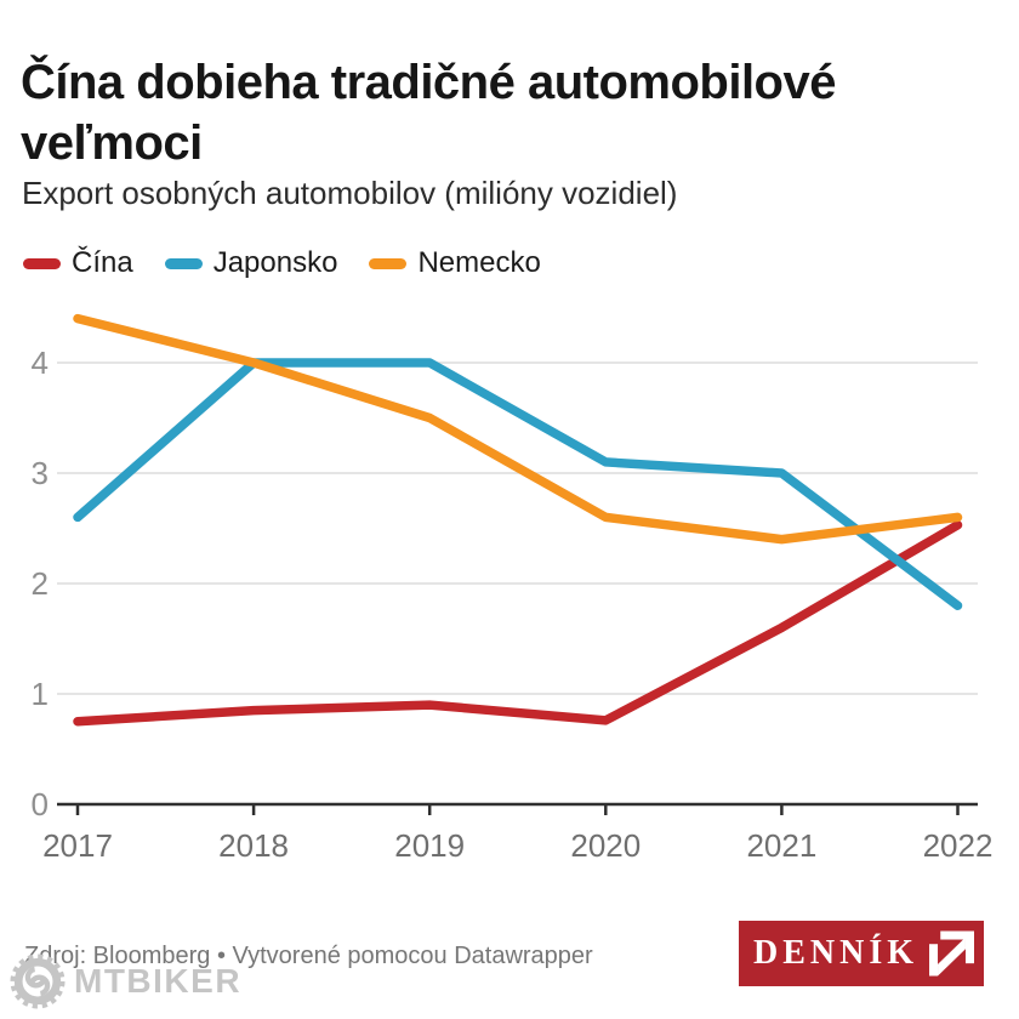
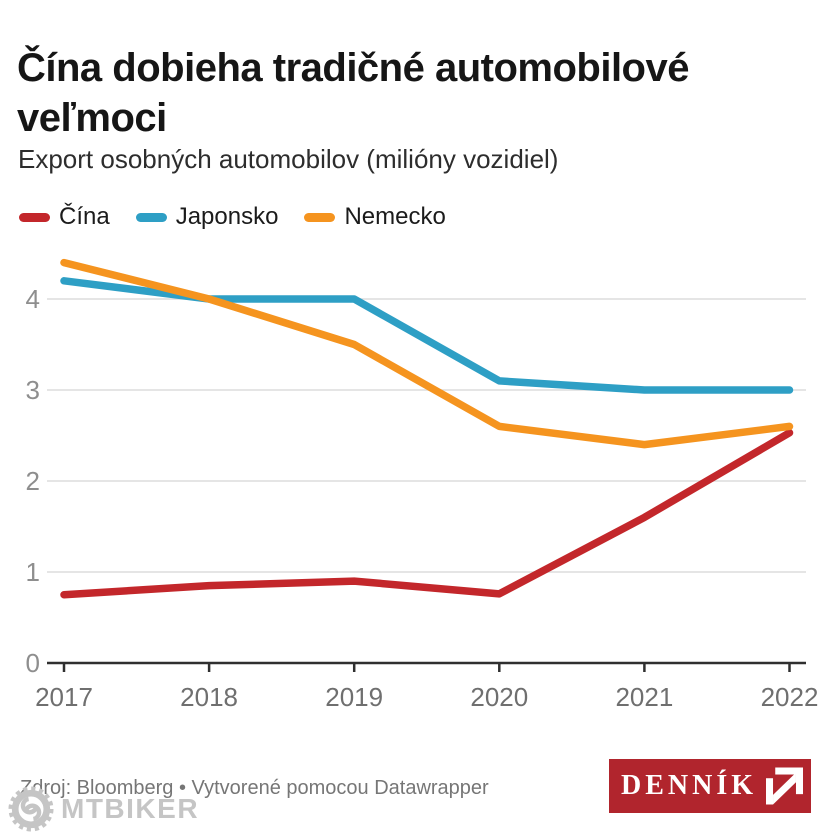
Japonsko/2017: 2.6 -> 4.2
Japonsko/2022: 1.8 -> 3.0
